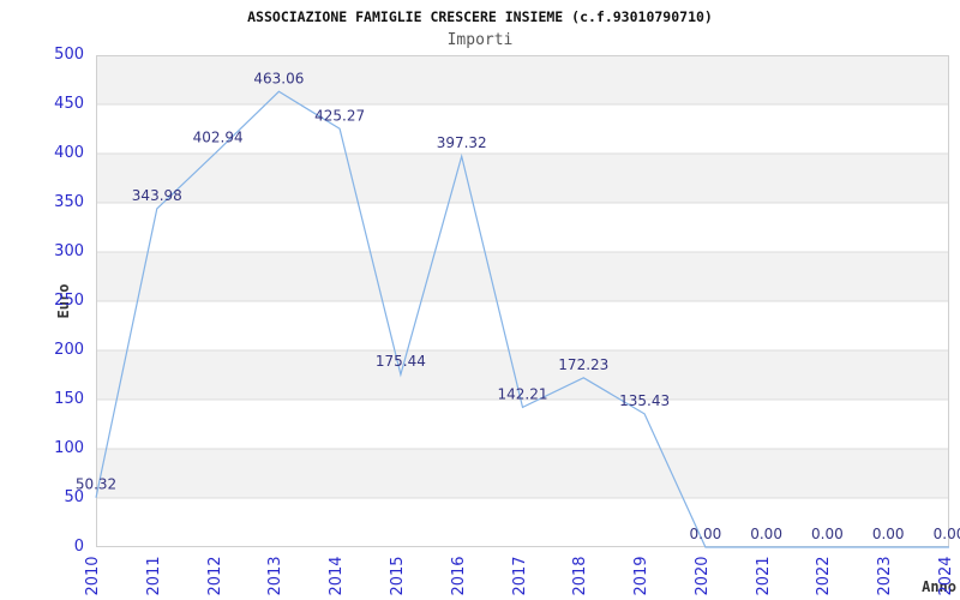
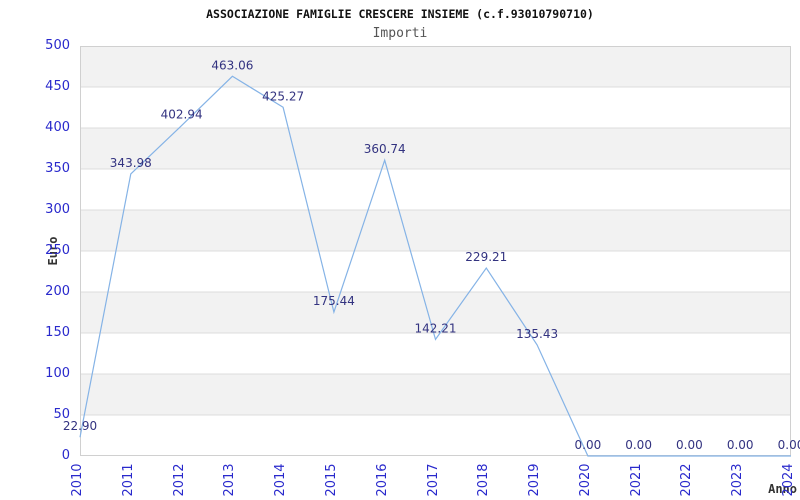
2010: 50.32 -> 22.90
2016: 397.32 -> 360.74
2018: 172.23 -> 229.21
